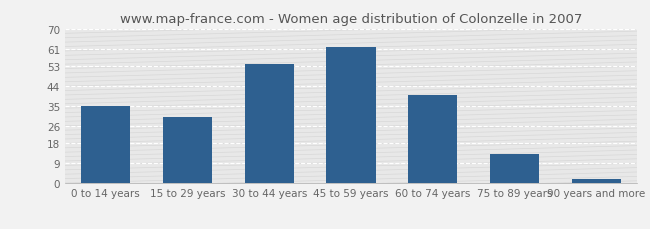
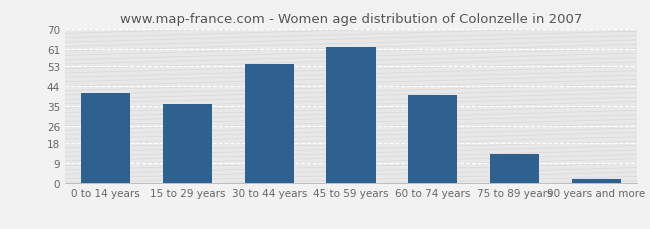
0 to 14 years: 35 -> 41
15 to 29 years: 30 -> 36
